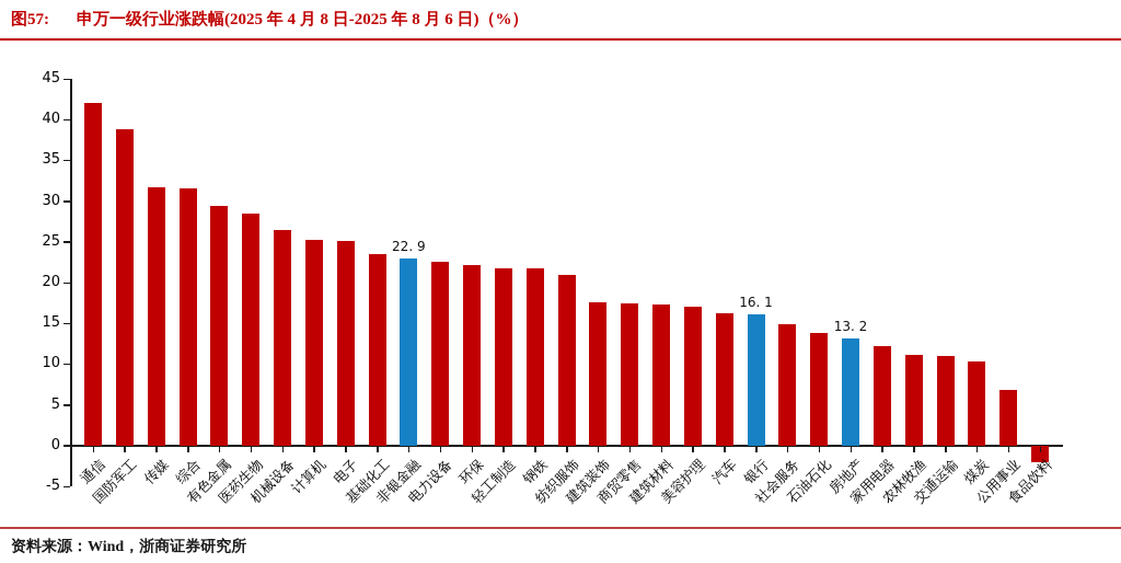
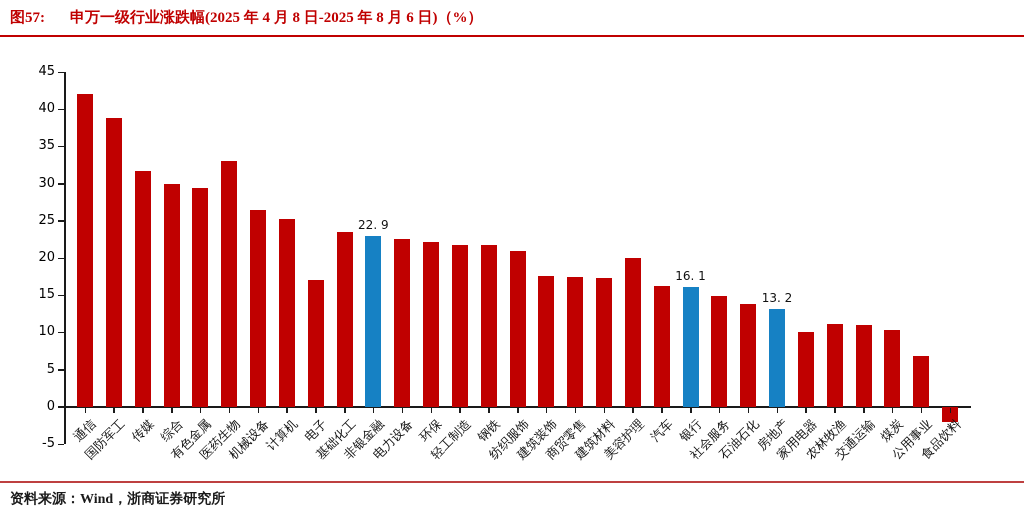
综合: 32 -> 30
医药生物: 28 -> 33
电子: 25 -> 17
美容护理: 17 -> 20
家用电器: 12 -> 10
